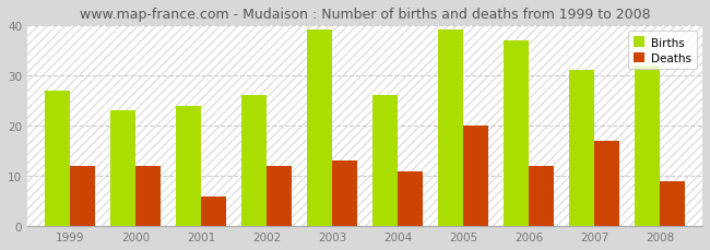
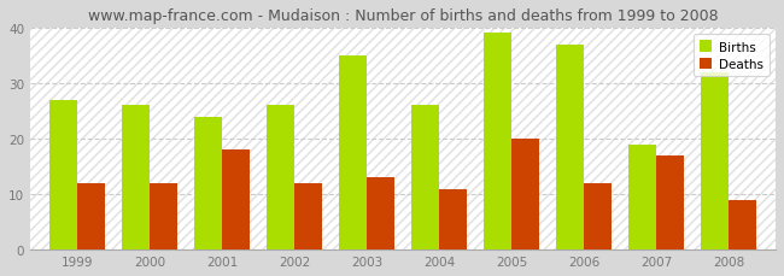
Births/2000: 23 -> 26
Deaths/2001: 6 -> 18
Births/2003: 39 -> 35
Births/2007: 31 -> 19
